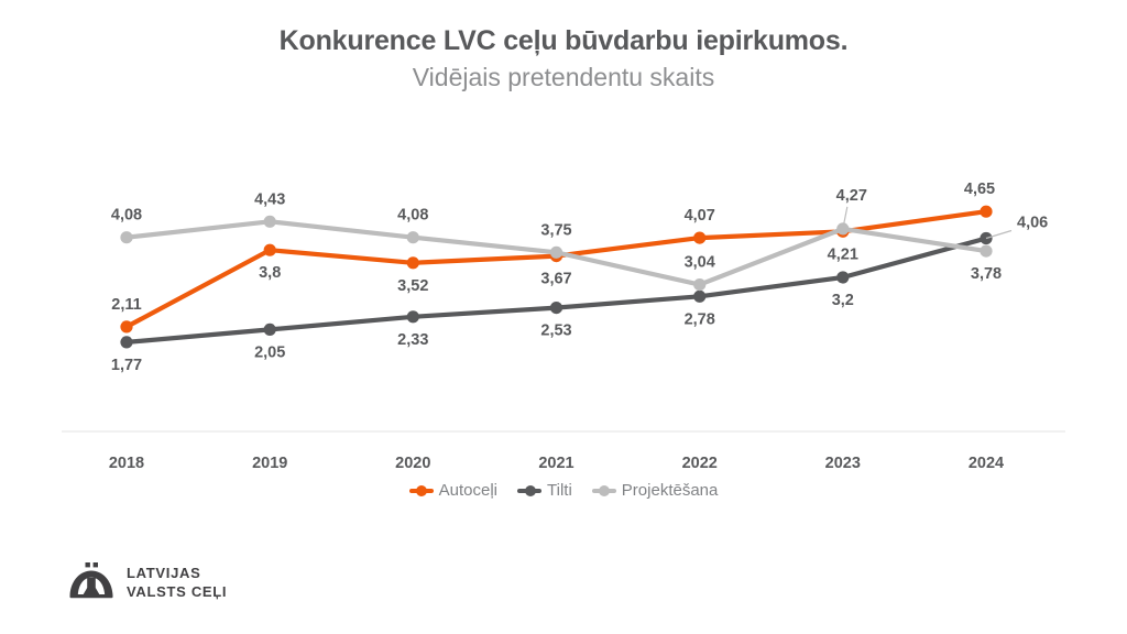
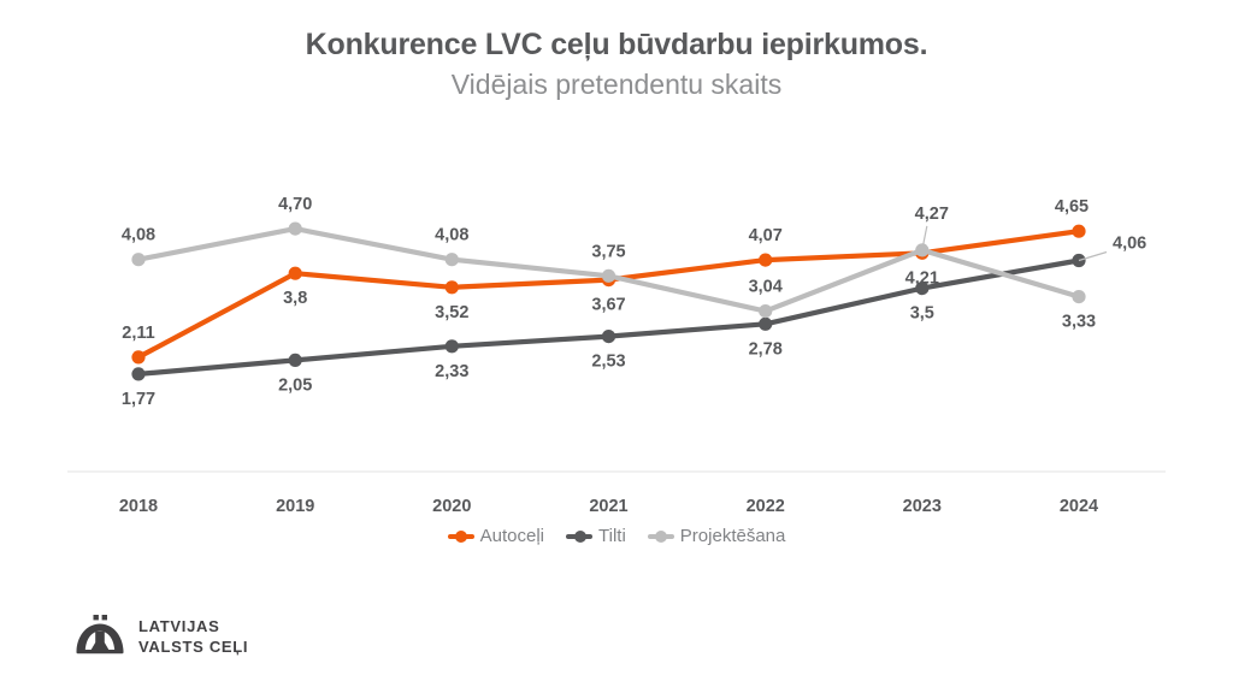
Projektēšana/2019: 4,43 -> 4,70
Tilti/2023: 3,2 -> 3,5
Projektēšana/2024: 3,78 -> 3,33
